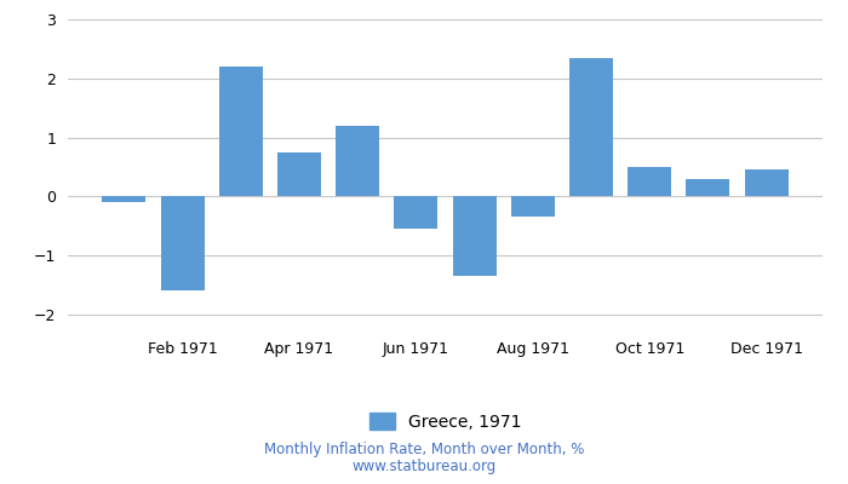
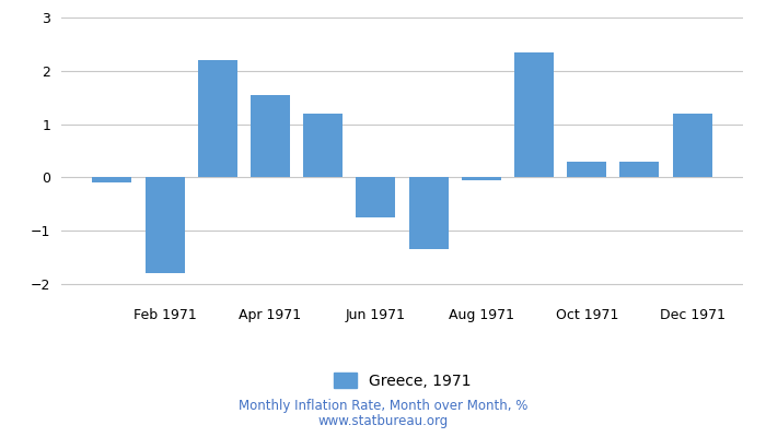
Feb 1971: -1.60 -> -1.80
Apr 1971: 0.75 -> 1.55
Jun 1971: -0.55 -> -0.75
Aug 1971: -0.35 -> -0.05
Oct 1971: 0.50 -> 0.30
Dec 1971: 0.45 -> 1.20
